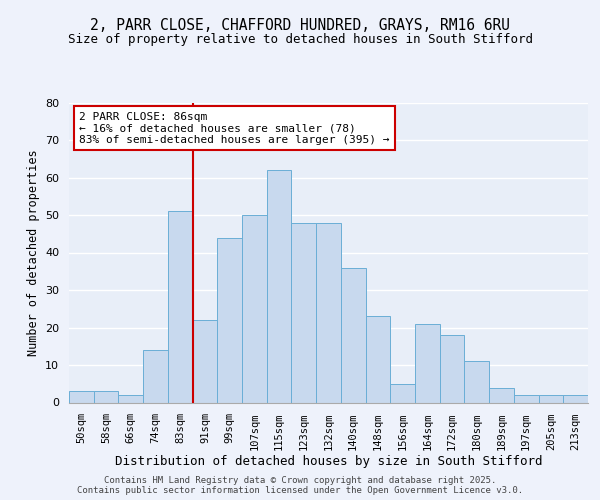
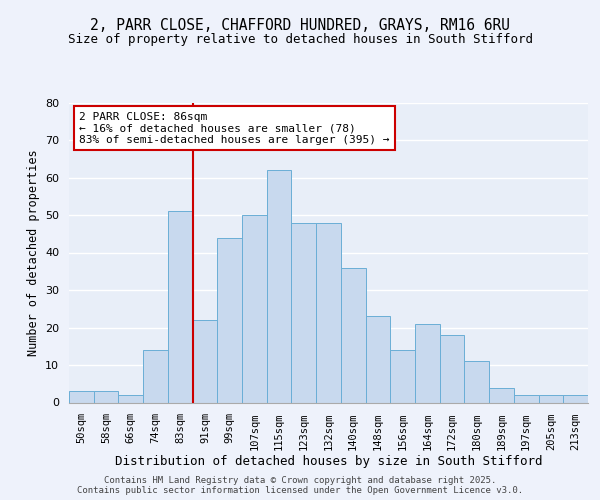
156sqm: 5 -> 14
